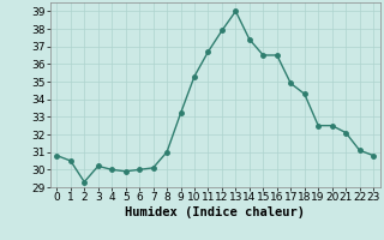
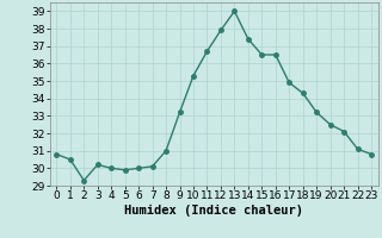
19: 32.5 -> 33.2
